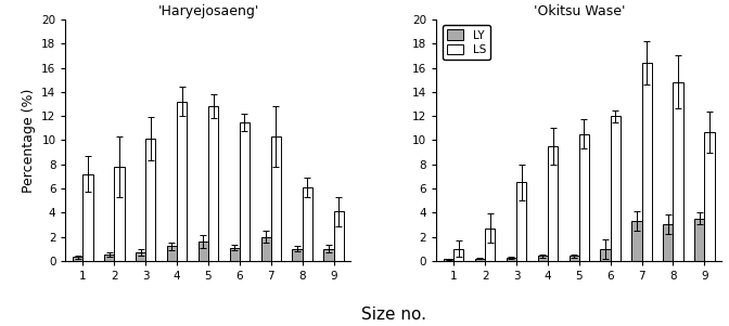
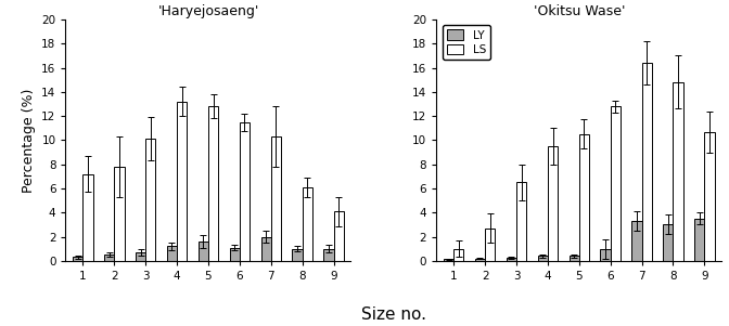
'Okitsu Wase'/LS/6: 12.0 -> 12.8
